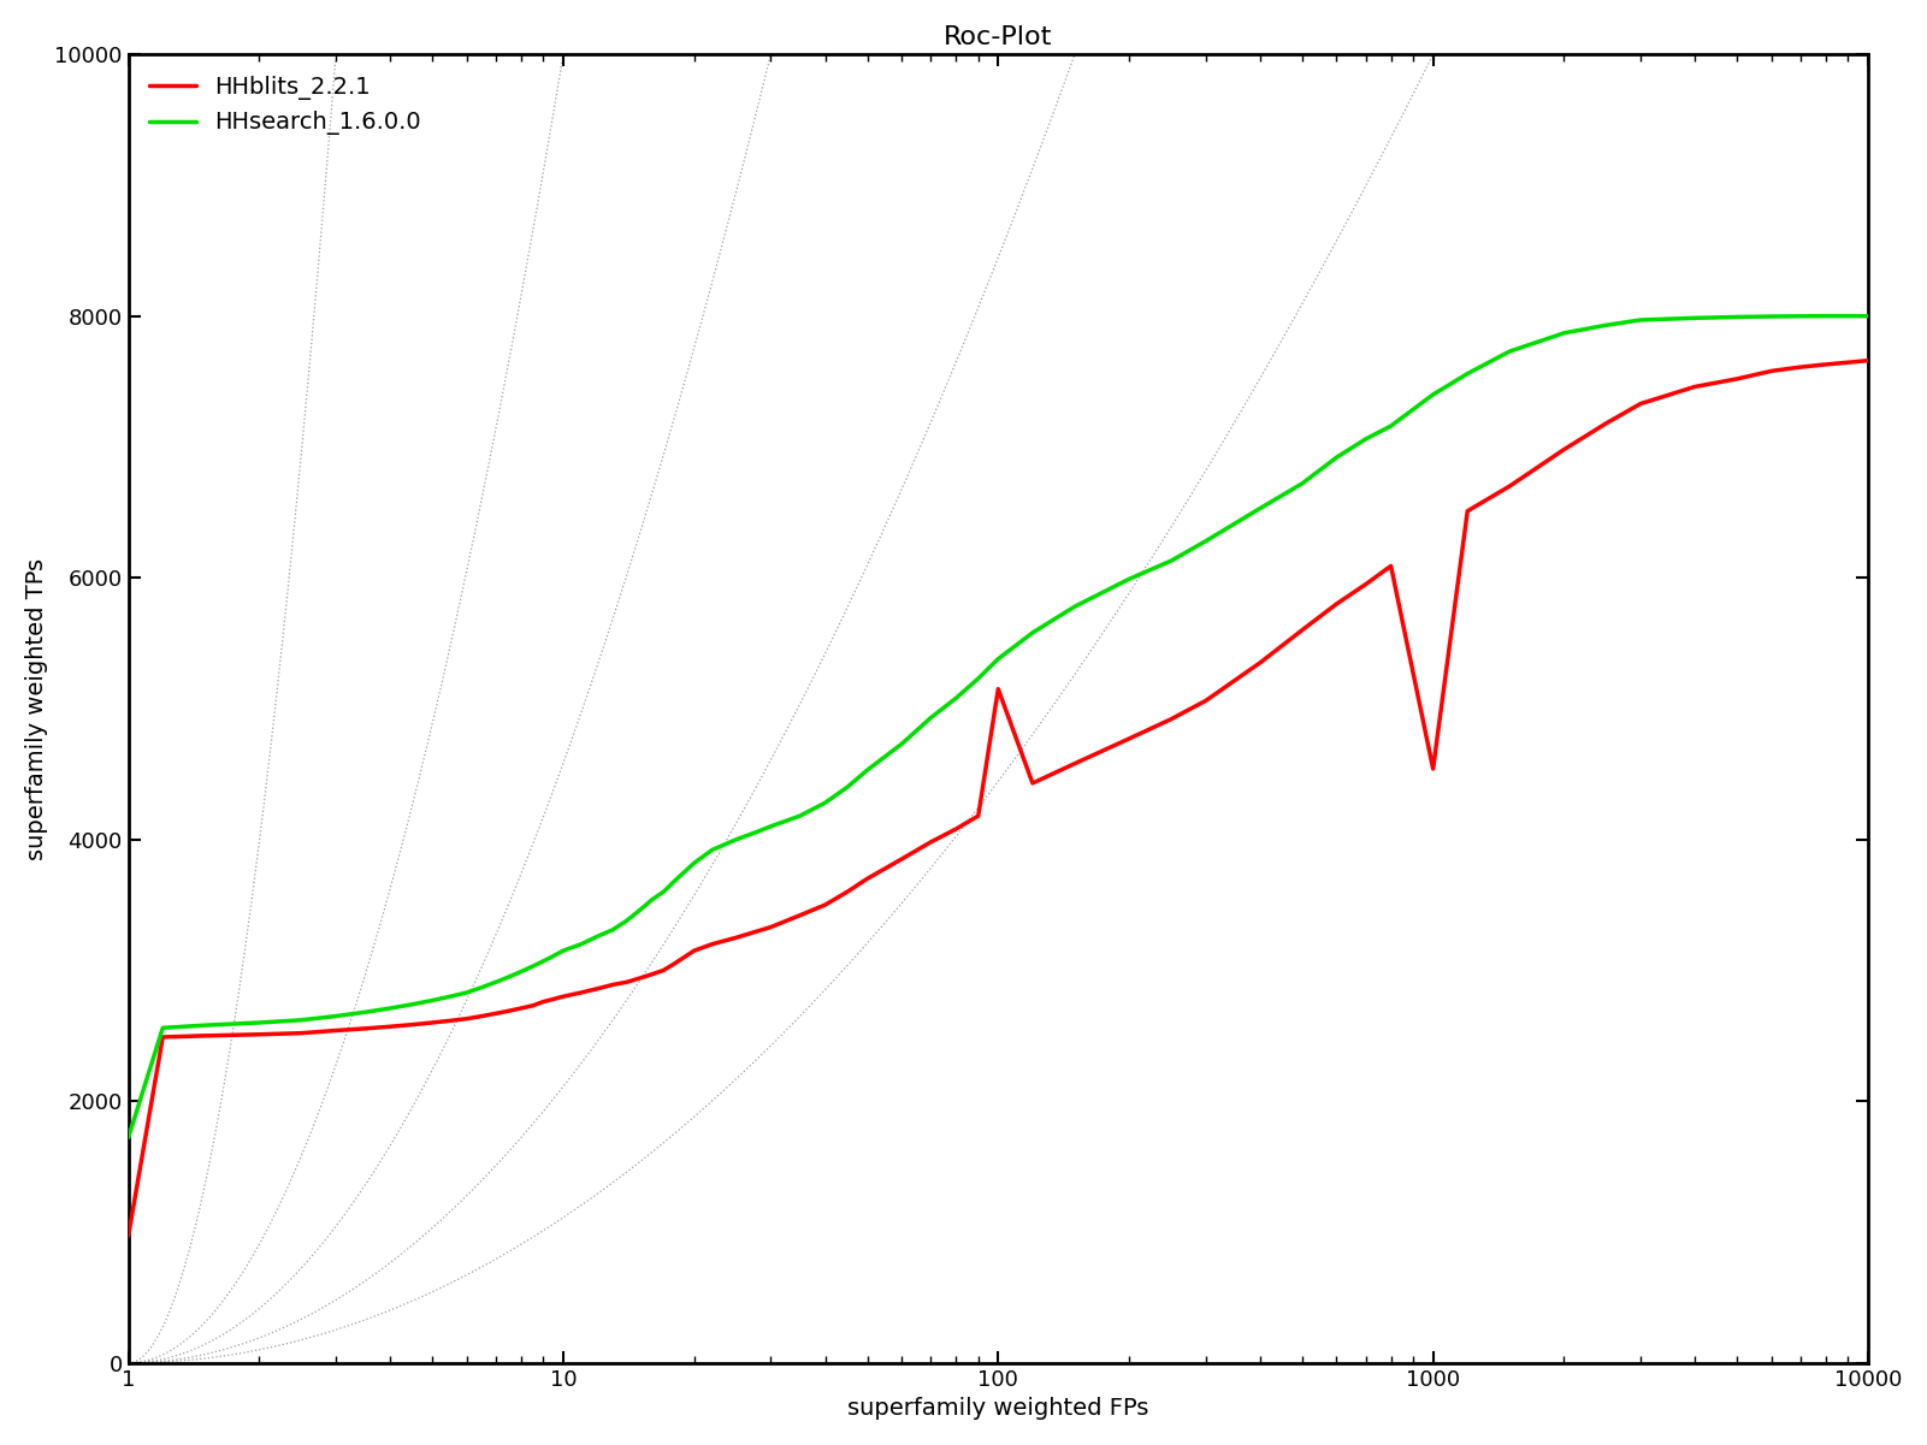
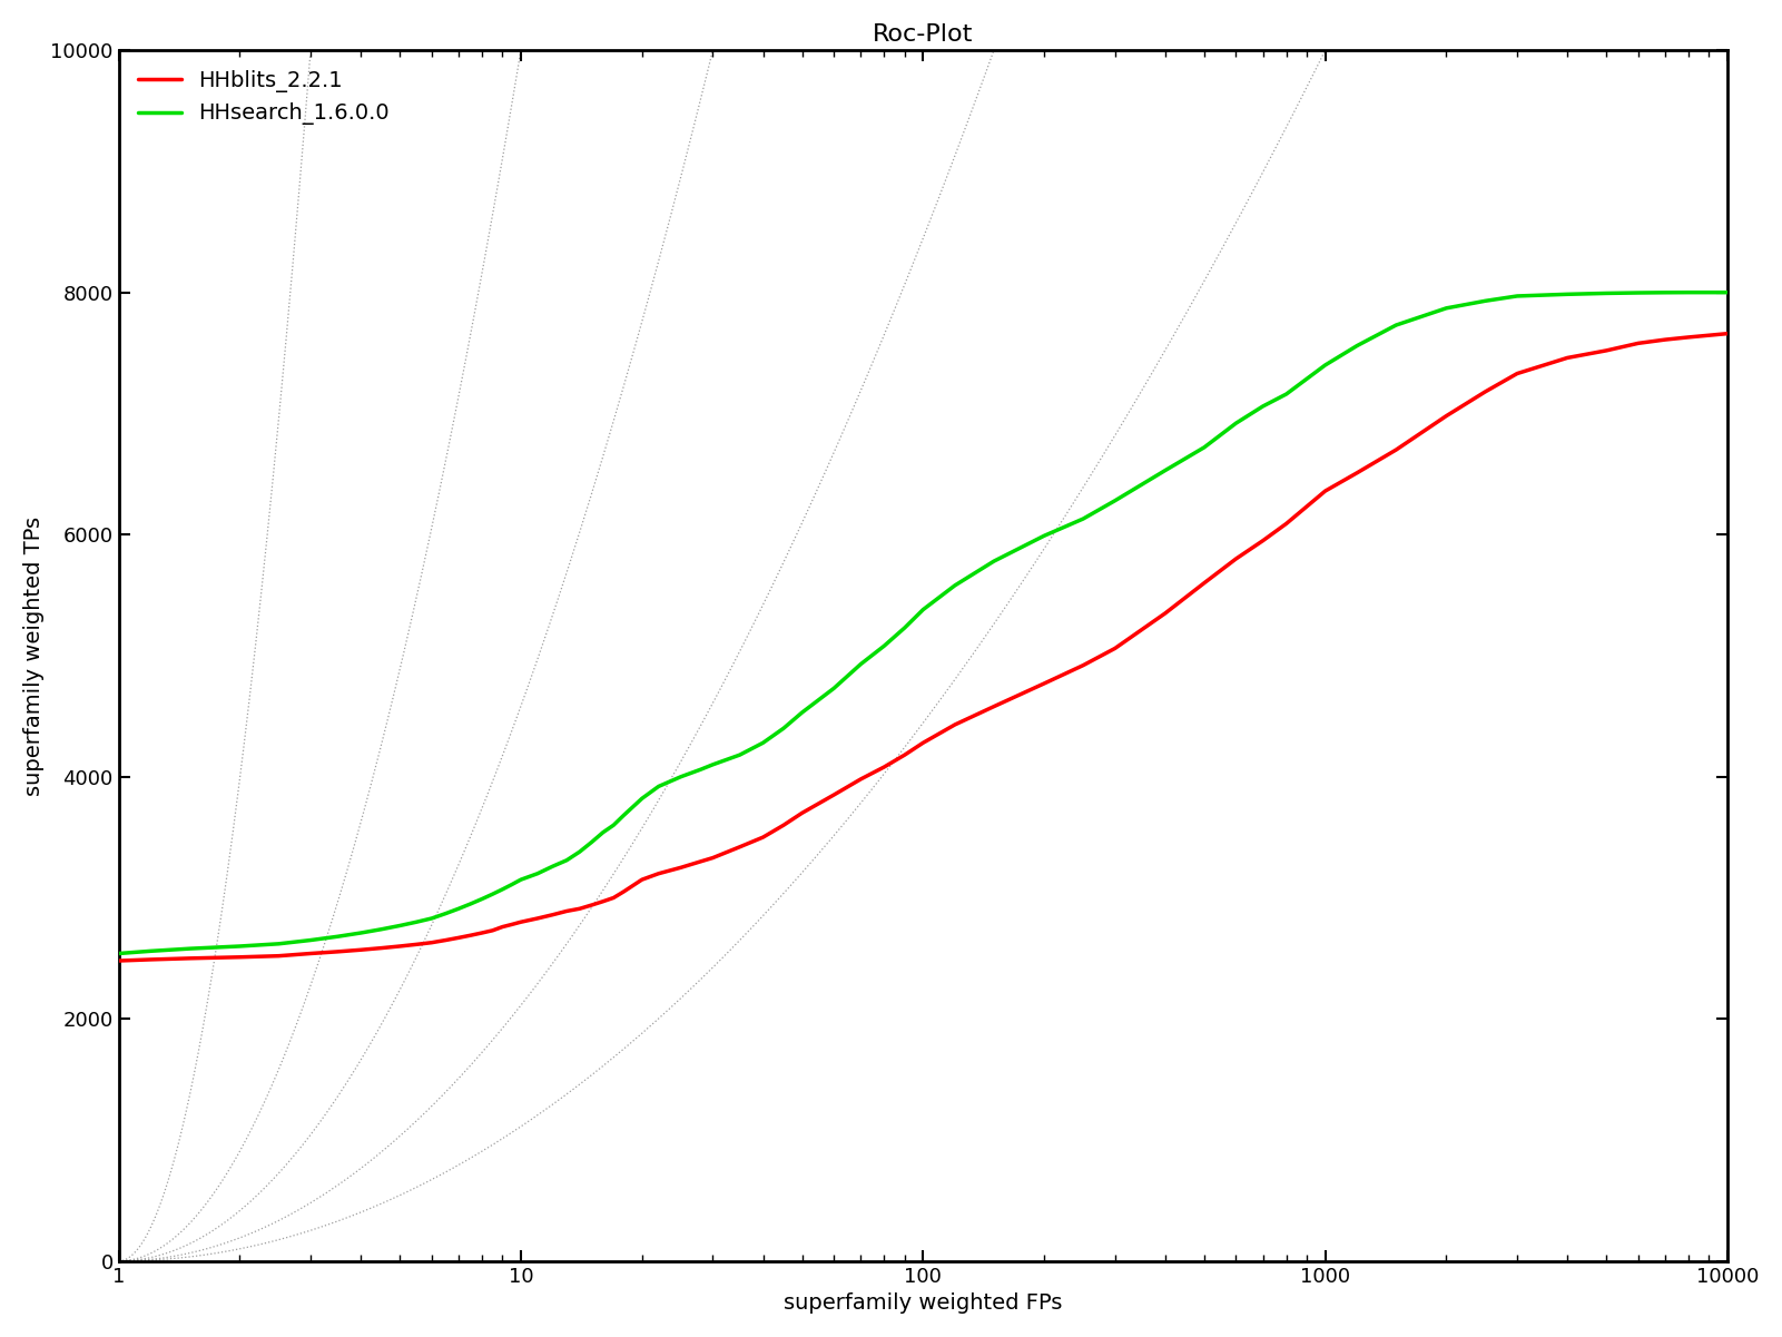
HHblits_2.2.1/1: 970 -> 2480
HHsearch_1.6.0.0/1: 1720 -> 2540
HHblits_2.2.1/100: 5150 -> 4280
HHblits_2.2.1/1000: 4540 -> 6360
